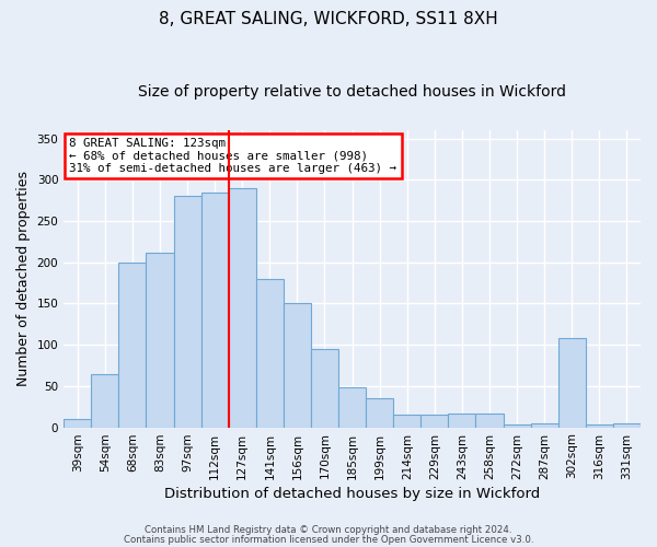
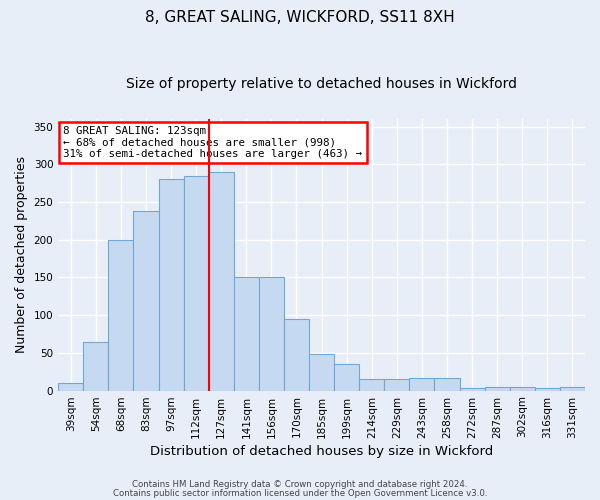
83sqm: 212 -> 238
141sqm: 180 -> 150
302sqm: 108 -> 5
